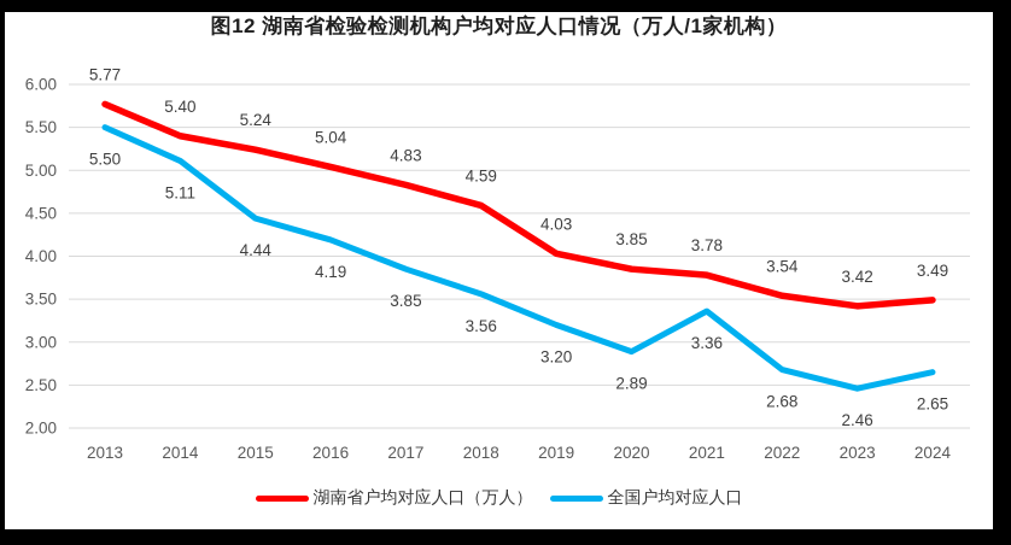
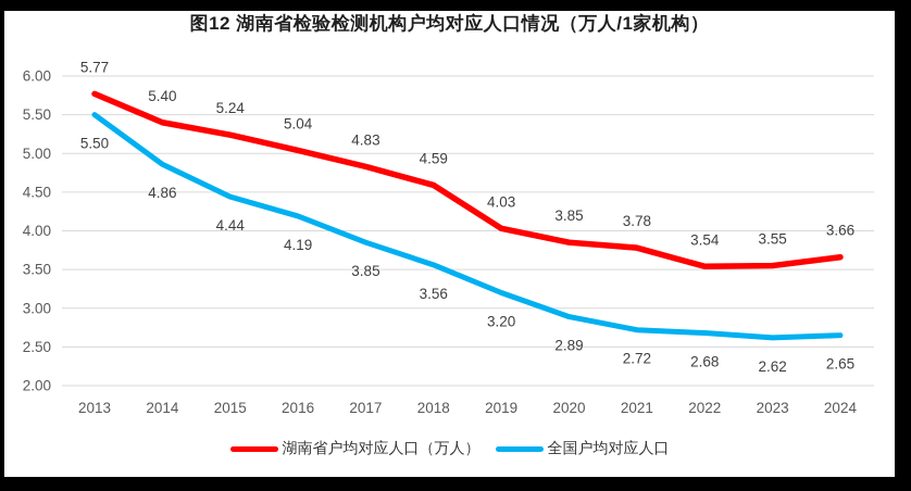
全国户均对应人口/2014: 5.11 -> 4.86
全国户均对应人口/2021: 3.36 -> 2.72
湖南省户均对应人口（万人）/2023: 3.42 -> 3.55
全国户均对应人口/2023: 2.46 -> 2.62
湖南省户均对应人口（万人）/2024: 3.49 -> 3.66
